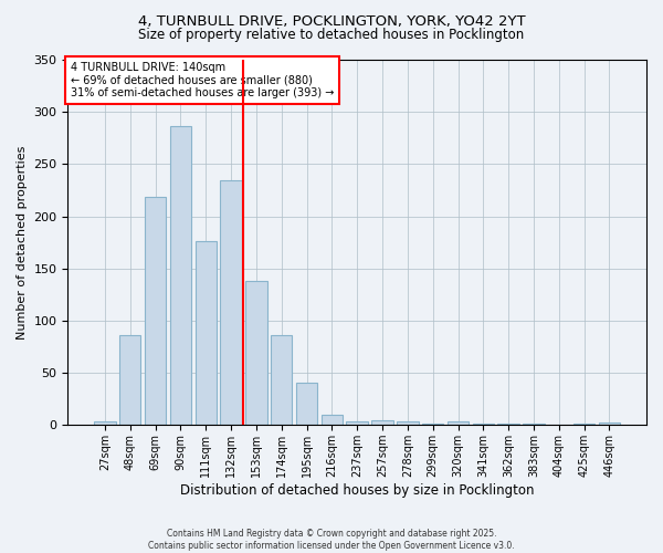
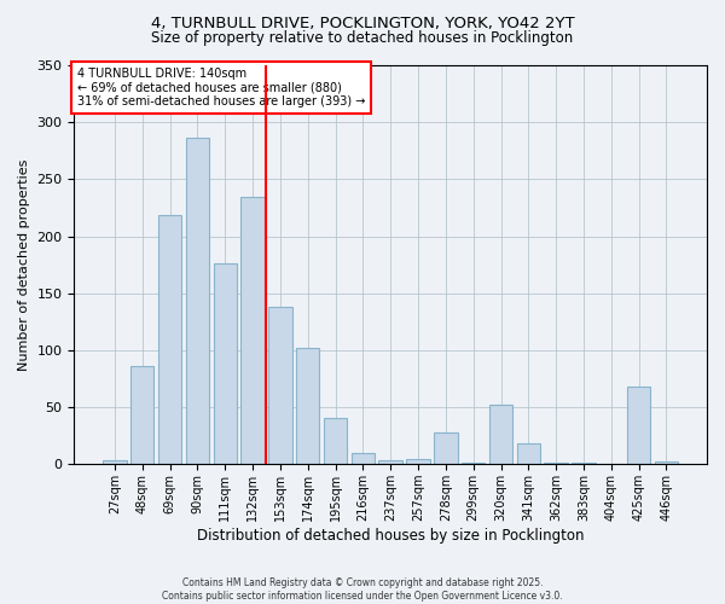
174sqm: 86 -> 102
278sqm: 3 -> 28
320sqm: 3 -> 52
341sqm: 1 -> 18
425sqm: 1 -> 68
